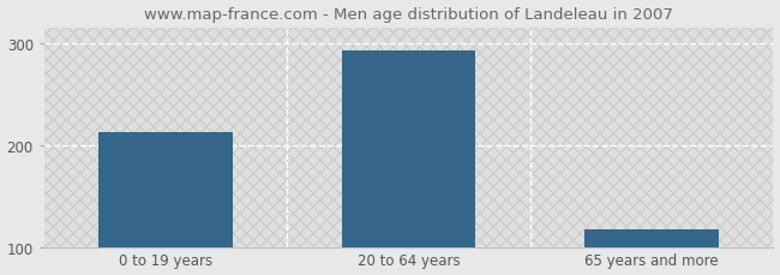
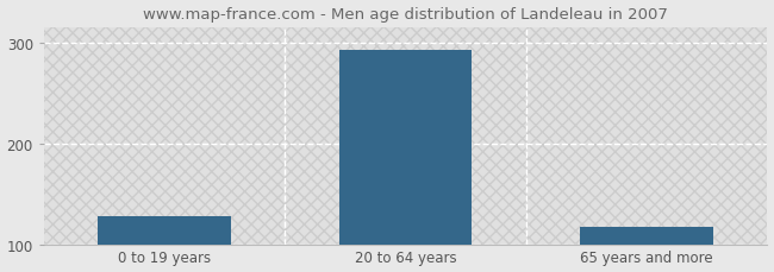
0 to 19 years: 212 -> 128
